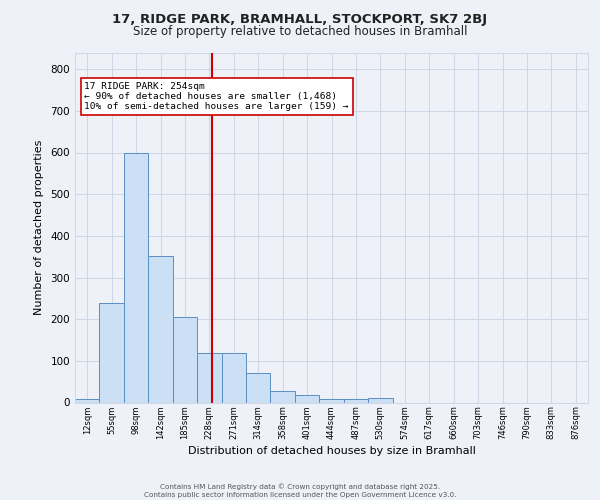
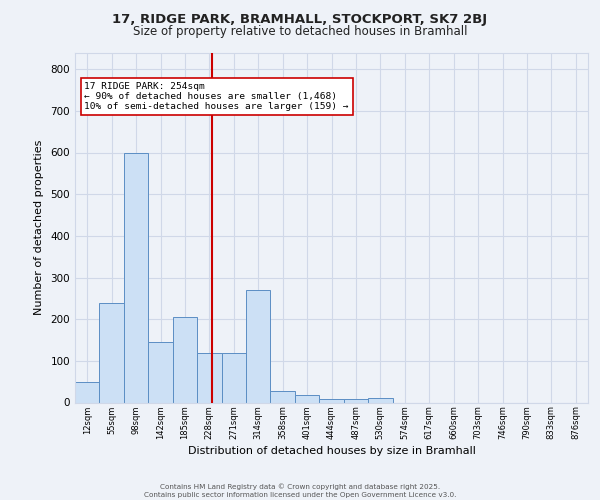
12sqm: 8 -> 50
142sqm: 352 -> 145
314sqm: 72 -> 270
